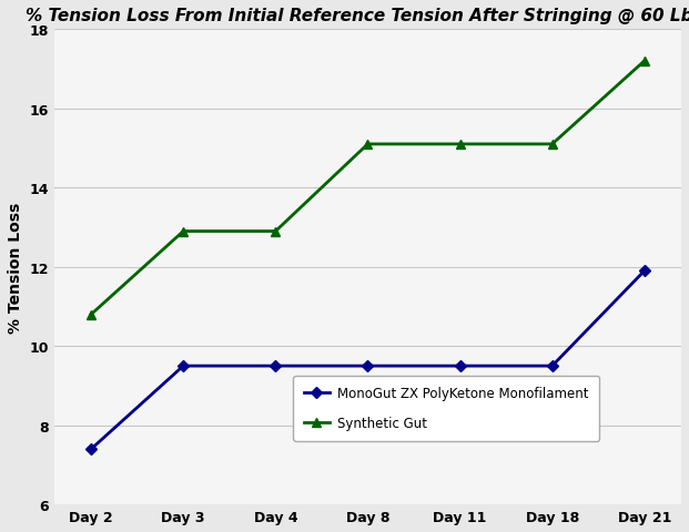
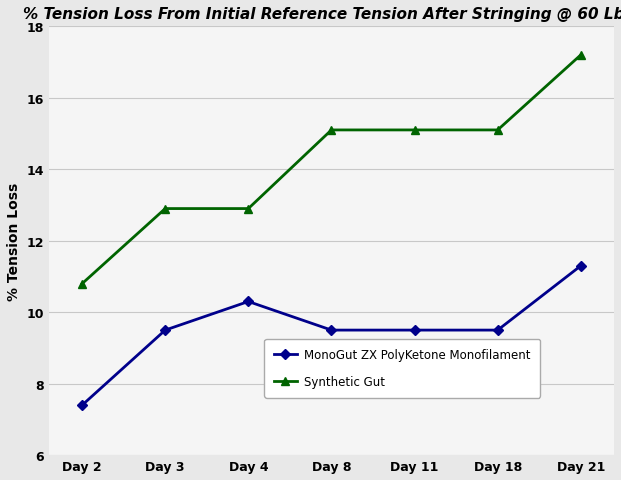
MonoGut ZX PolyKetone Monofilament/Day 4: 9.5 -> 10.3
MonoGut ZX PolyKetone Monofilament/Day 21: 11.9 -> 11.3
